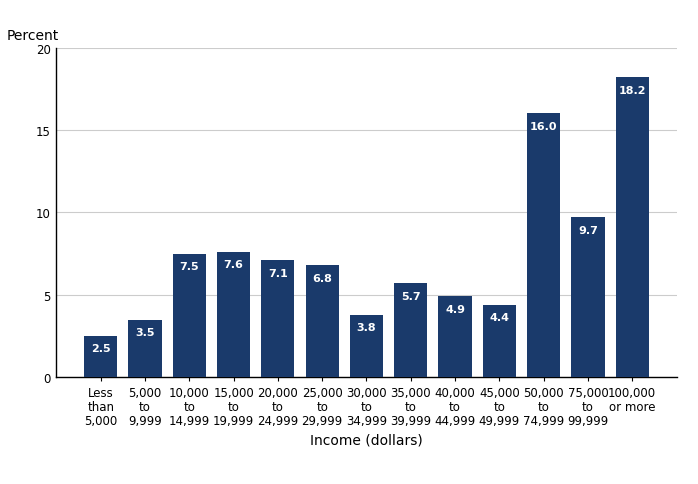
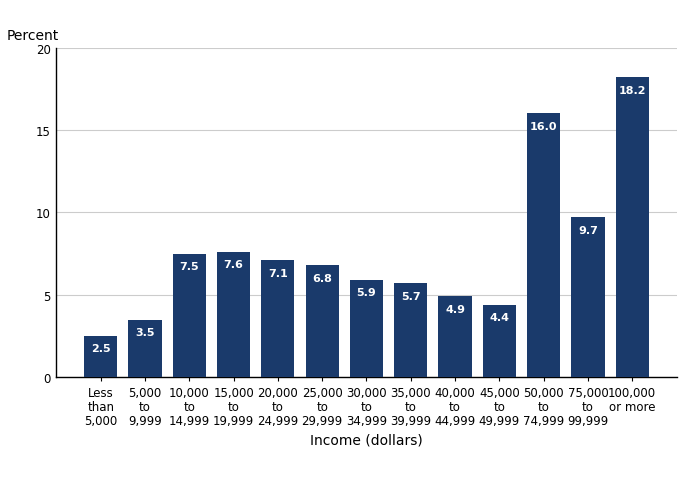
30,000 to 34,999: 3.8 -> 5.9
